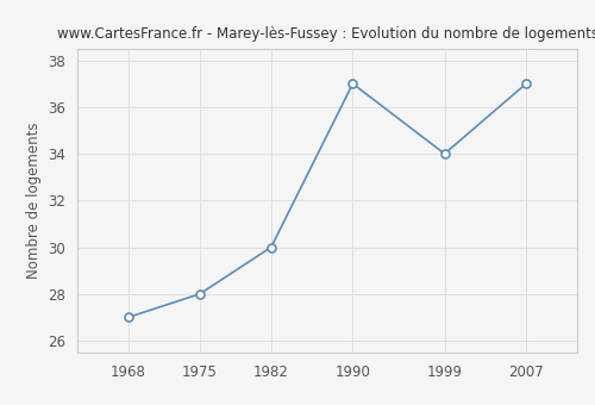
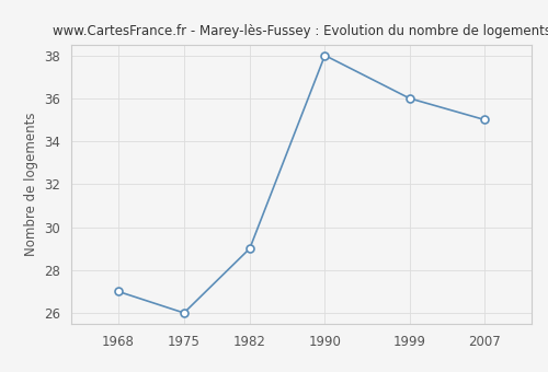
1975: 28 -> 26
1982: 30 -> 29
1990: 37 -> 38
1999: 34 -> 36
2007: 37 -> 35
